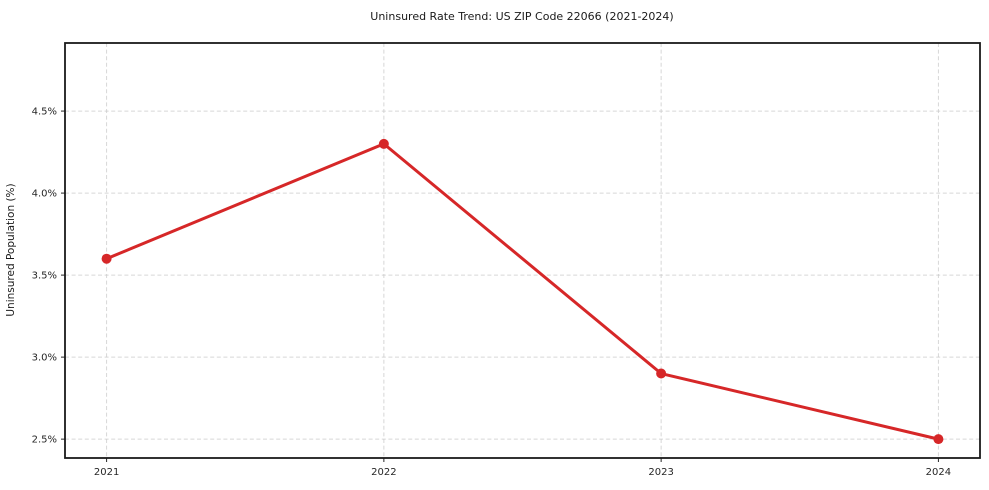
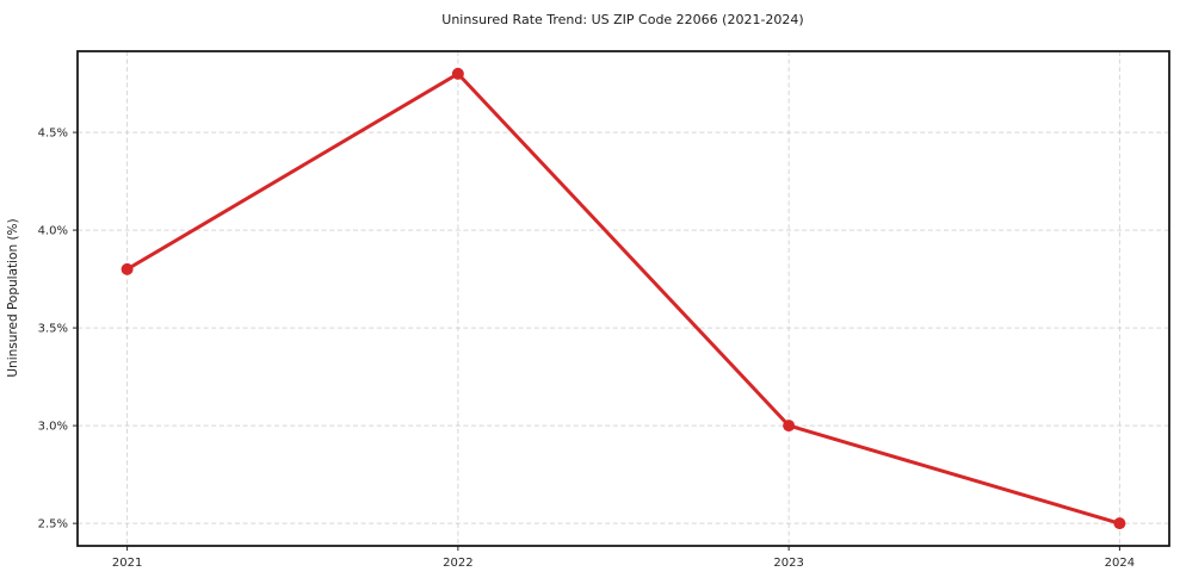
2021: 3.6% -> 3.8%
2022: 4.3% -> 4.8%
2023: 2.9% -> 3.0%
